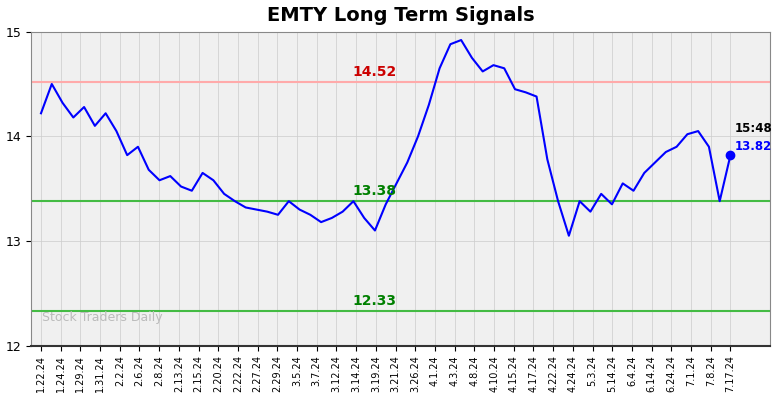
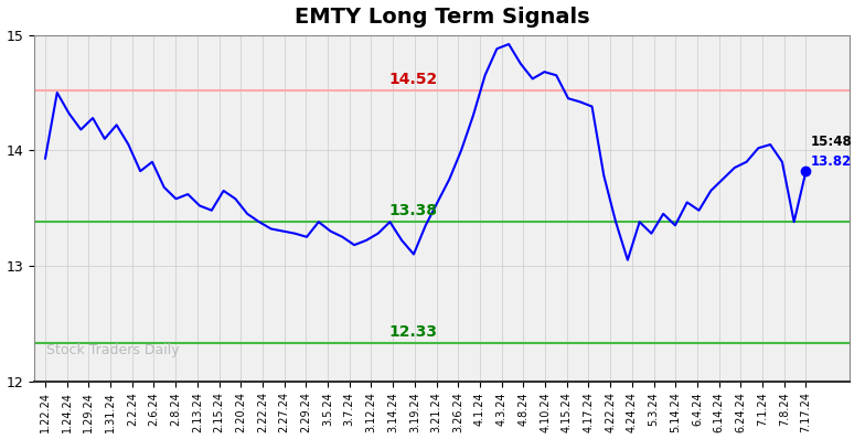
1.22.24: 14.22 -> 13.93
